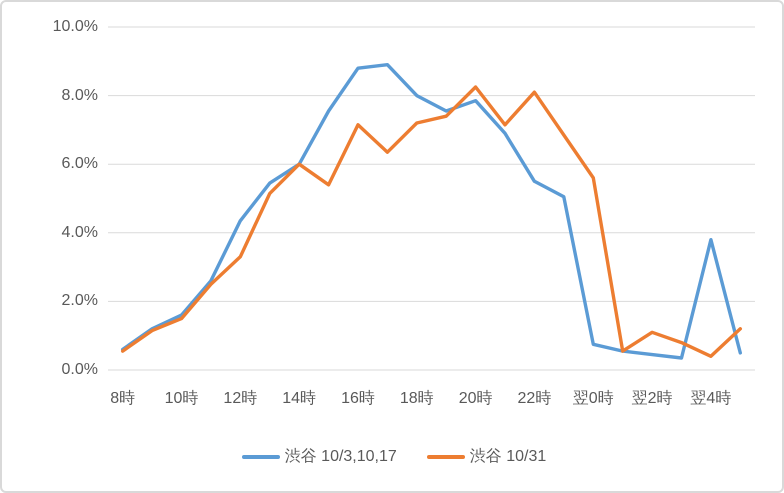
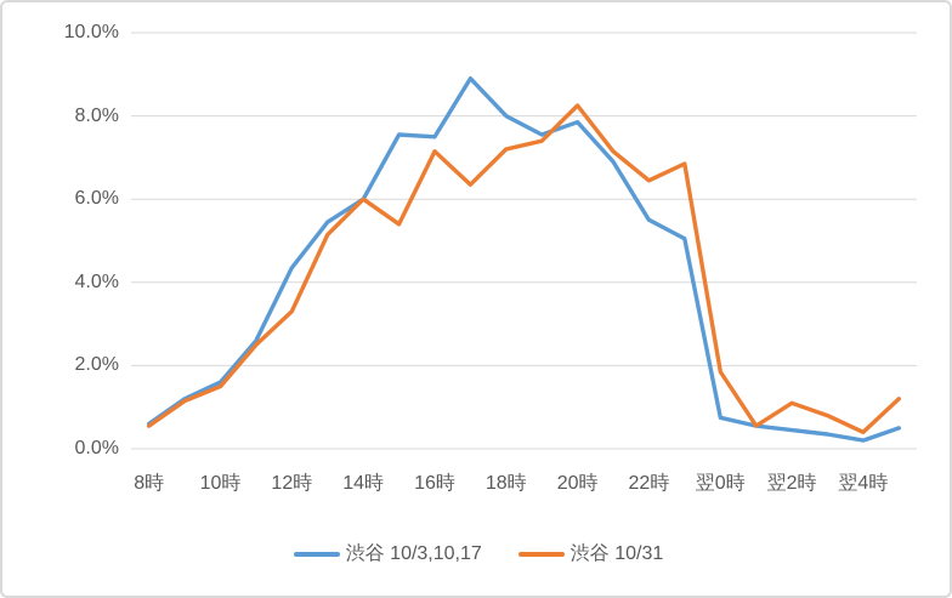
渋谷 10/3,10,17/16時: 8.8% -> 7.5%
渋谷 10/31/22時: 8.1% -> 6.5%
渋谷 10/31/翌0時: 5.6% -> 1.9%
渋谷 10/3,10,17/翌4時: 3.8% -> 0.2%
